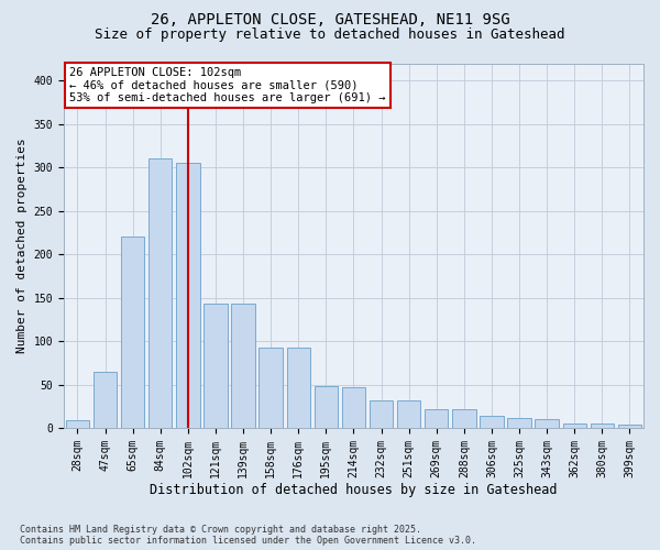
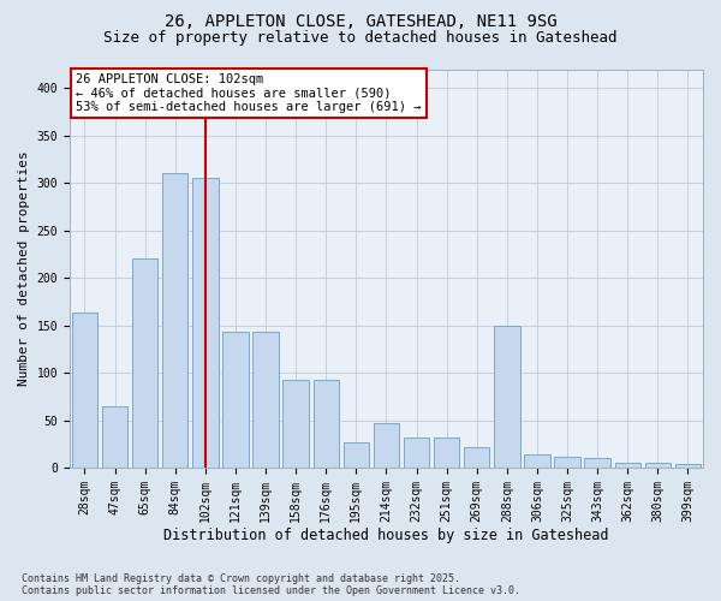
28sqm: 9 -> 164
195sqm: 48 -> 26
288sqm: 21 -> 150
